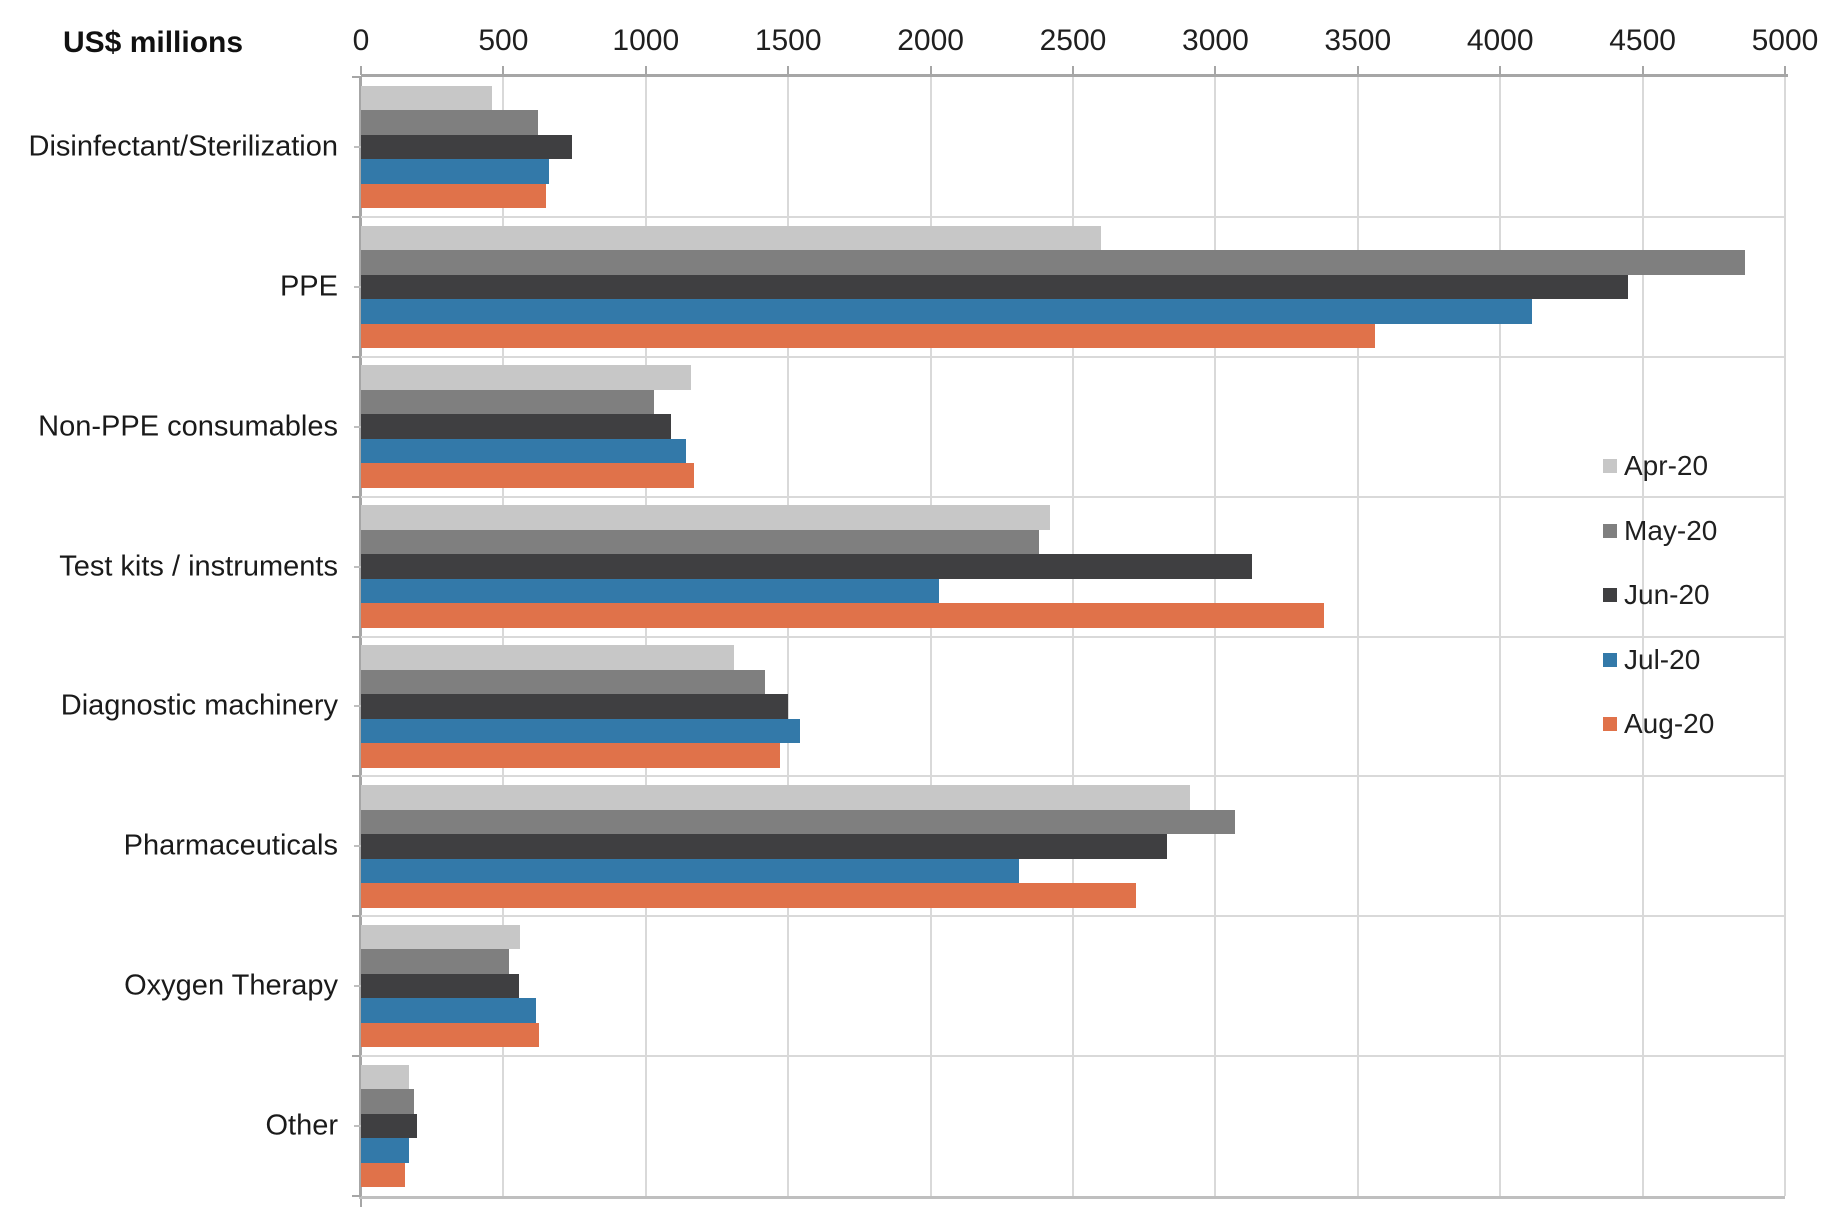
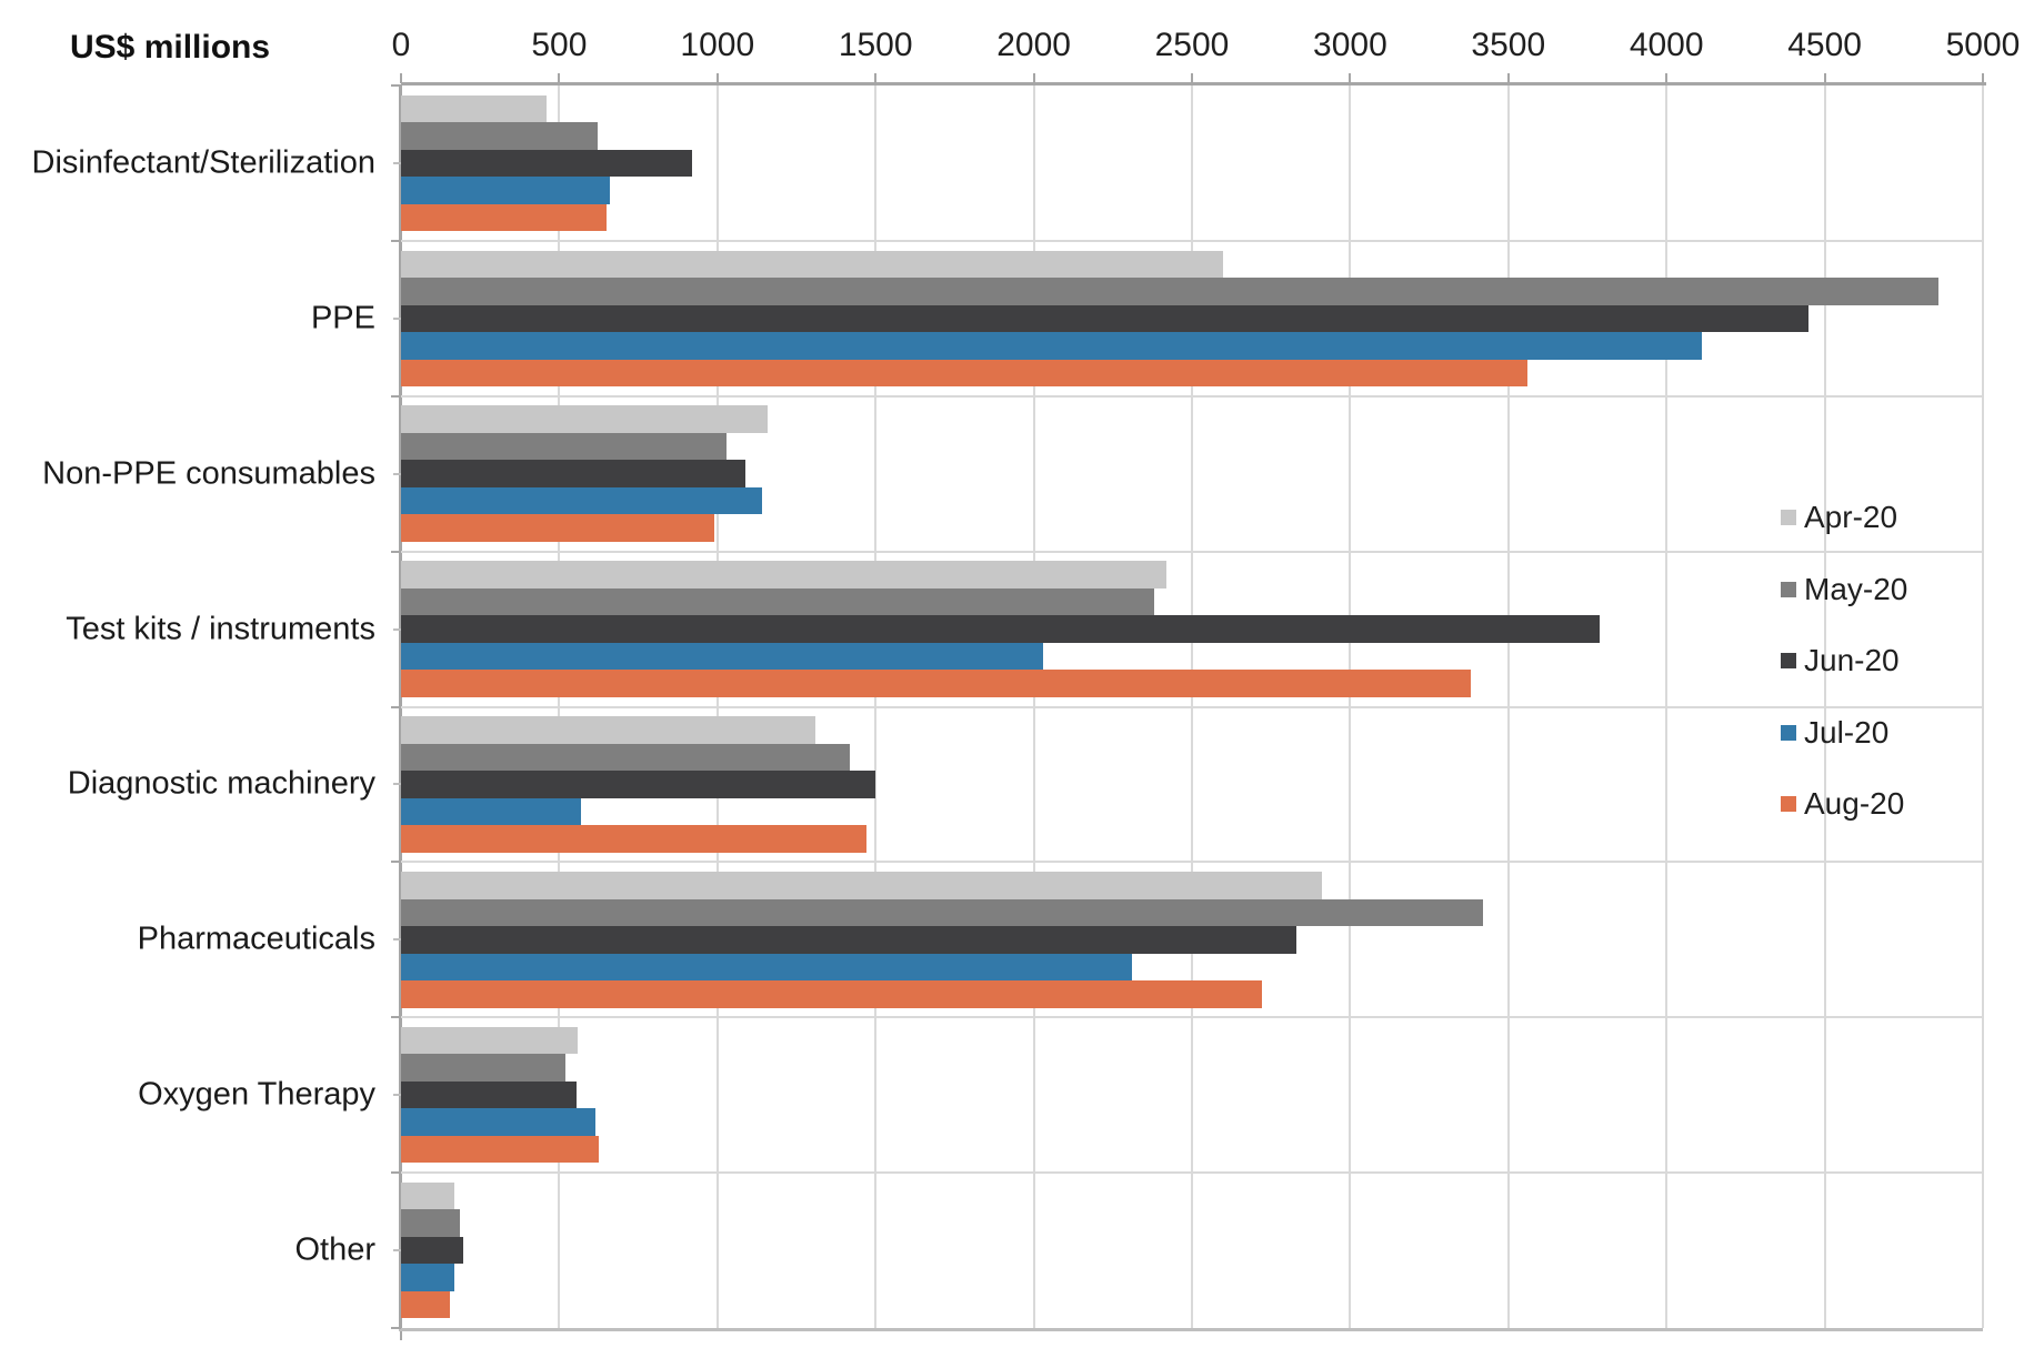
Jun-20/Disinfectant/Sterilization: 740 -> 920
Aug-20/Non-PPE consumables: 1170 -> 990
Jun-20/Test kits / instruments: 3130 -> 3790
Jul-20/Diagnostic machinery: 1540 -> 570
May-20/Pharmaceuticals: 3070 -> 3420
